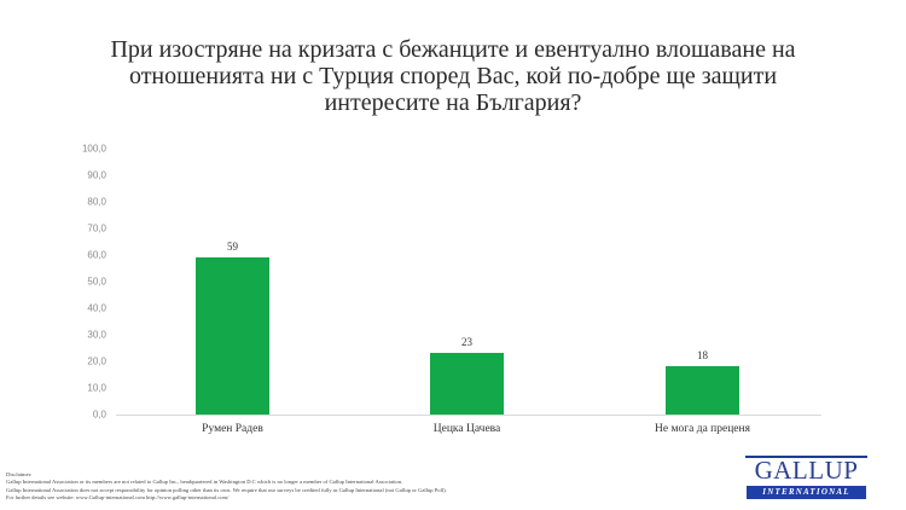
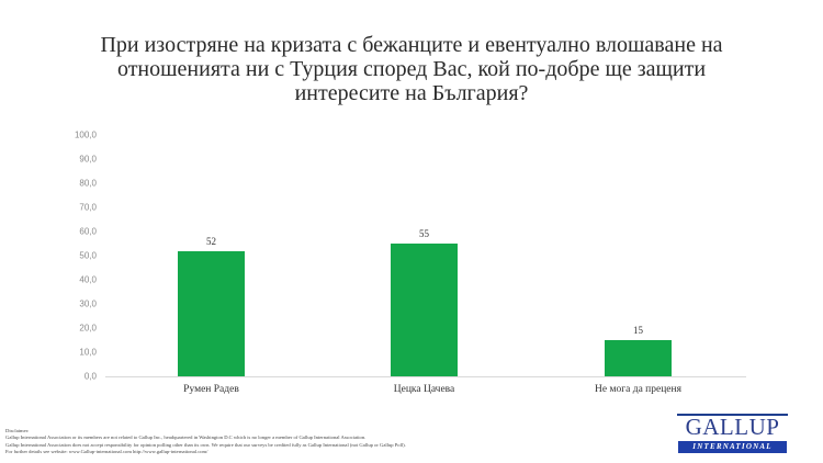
Румен Радев: 59 -> 52
Цецка Цачева: 23 -> 55
Не мога да преценя: 18 -> 15
